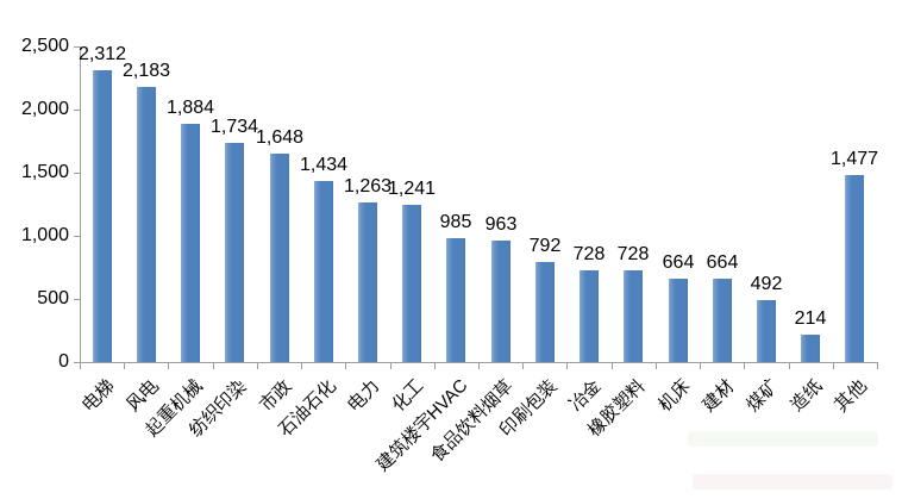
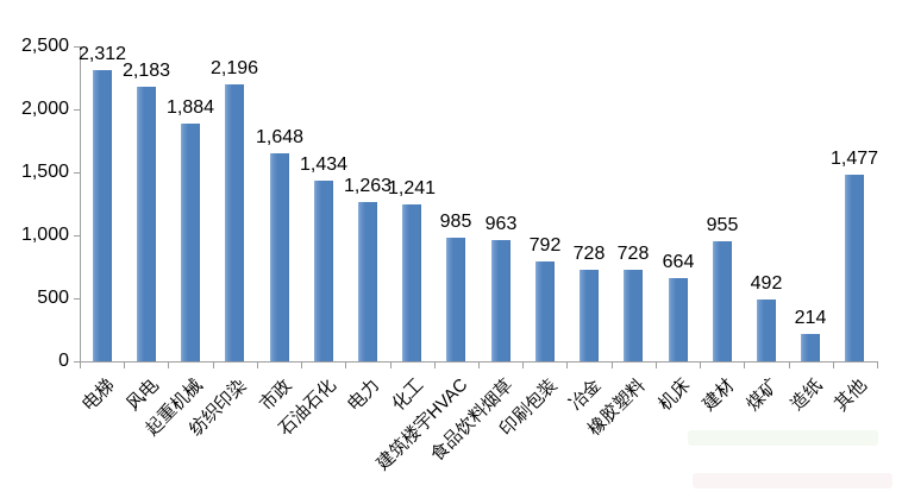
纺织印染: 1,734 -> 2,196
建材: 664 -> 955
